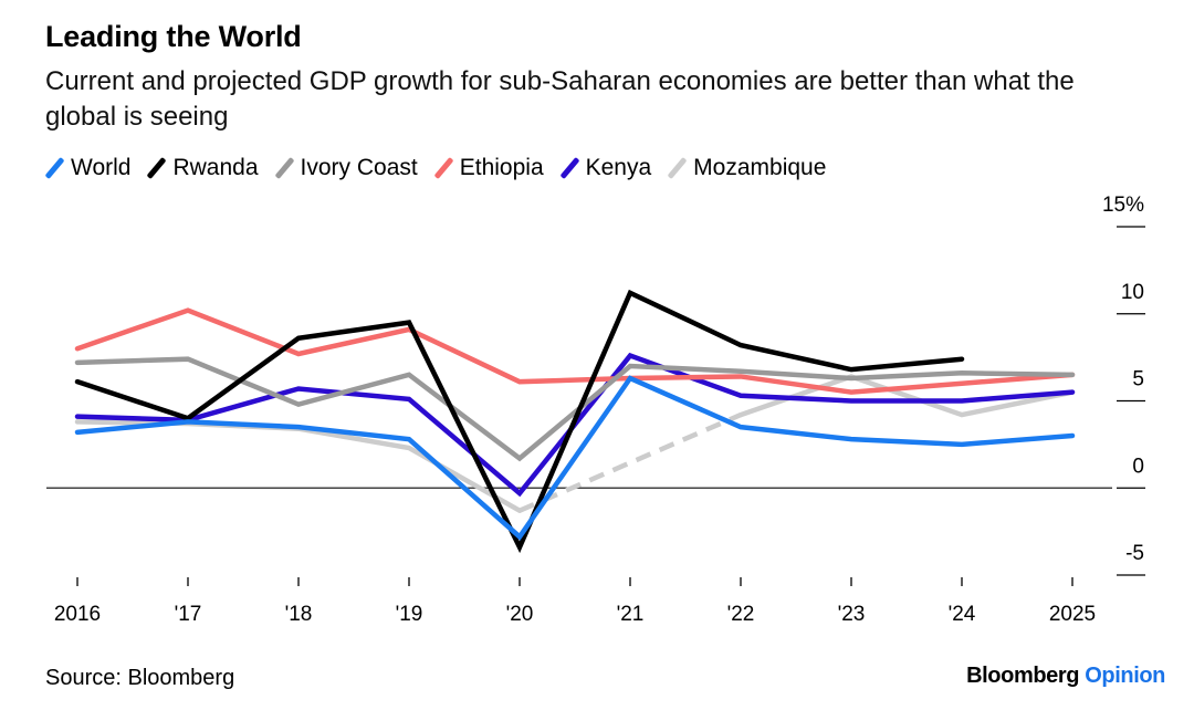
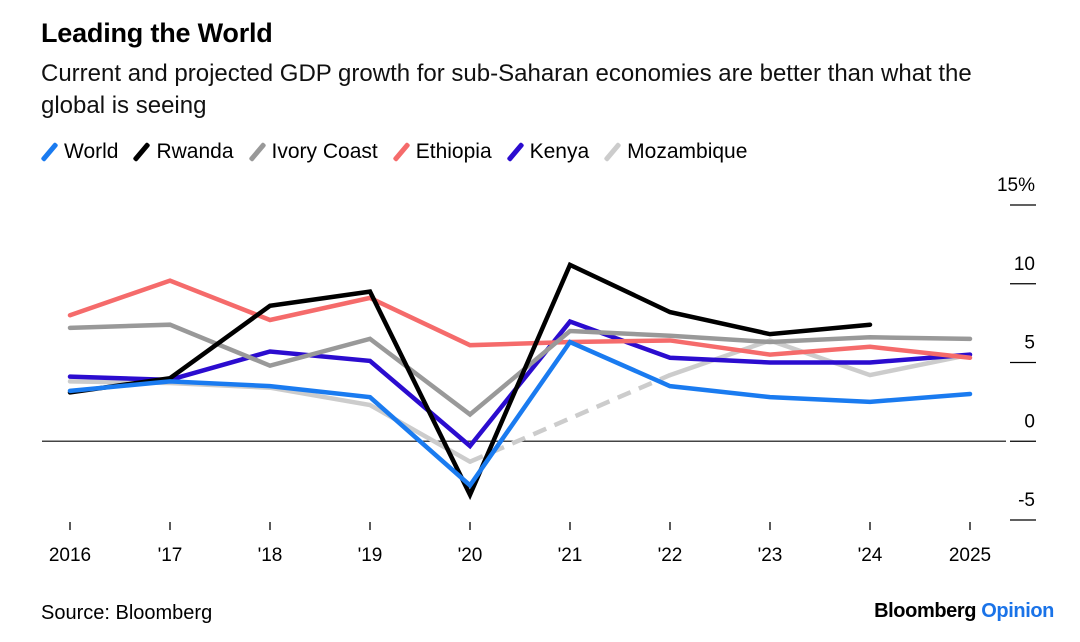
Rwanda/2016: 6.1% -> 3.1%
Ethiopia/2025: 6.5% -> 5.3%
